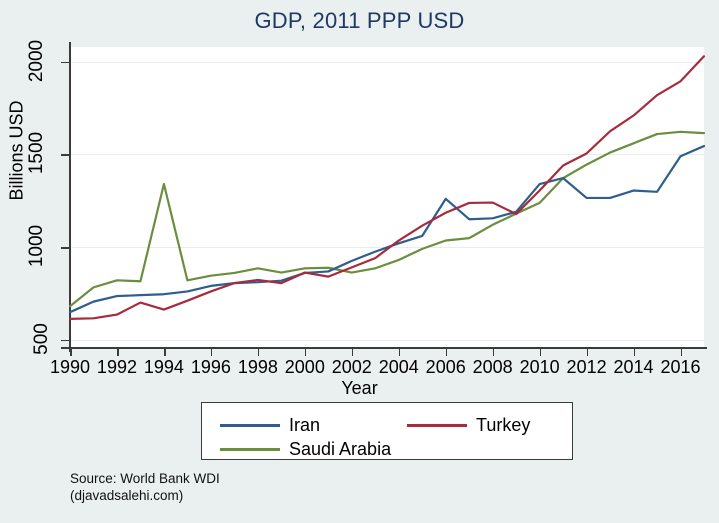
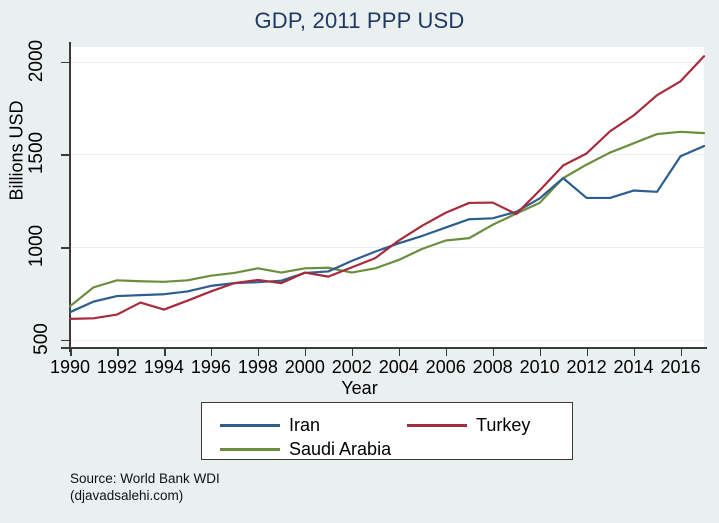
Saudi Arabia/1994: 1340 -> 810
Iran/2006: 1260 -> 1100
Iran/2010: 1340 -> 1260
